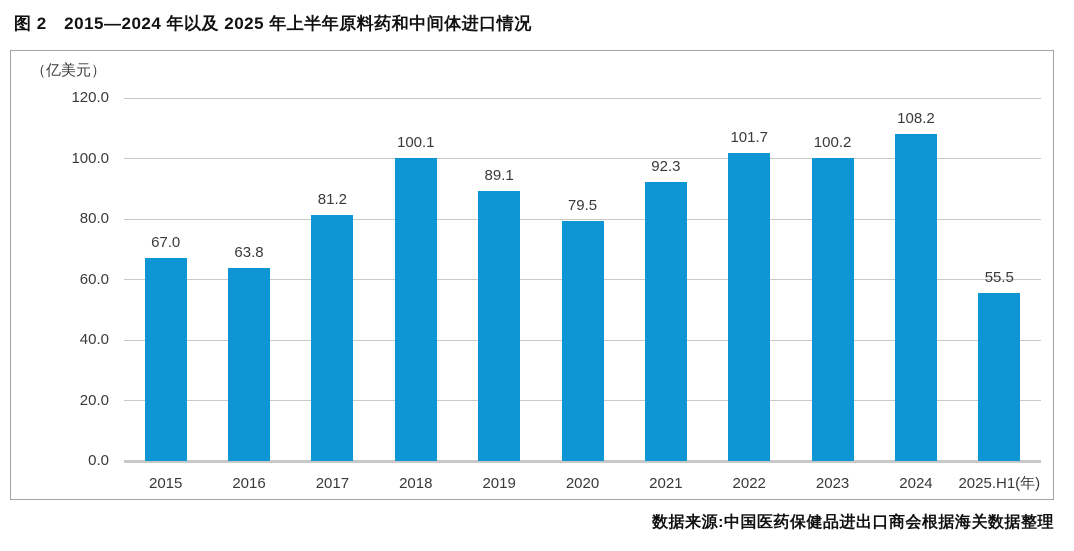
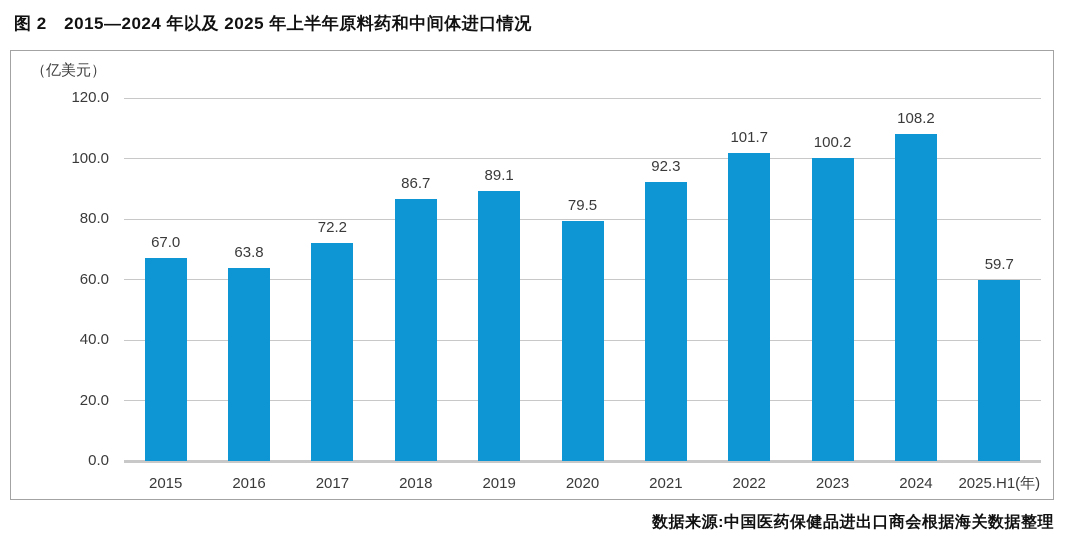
2017: 81.2 -> 72.2
2018: 100.1 -> 86.7
2025.H1(年): 55.5 -> 59.7
